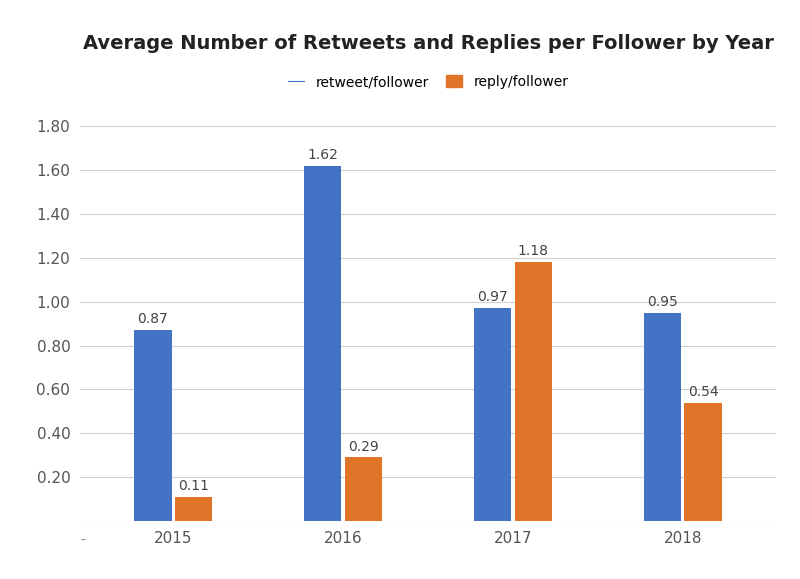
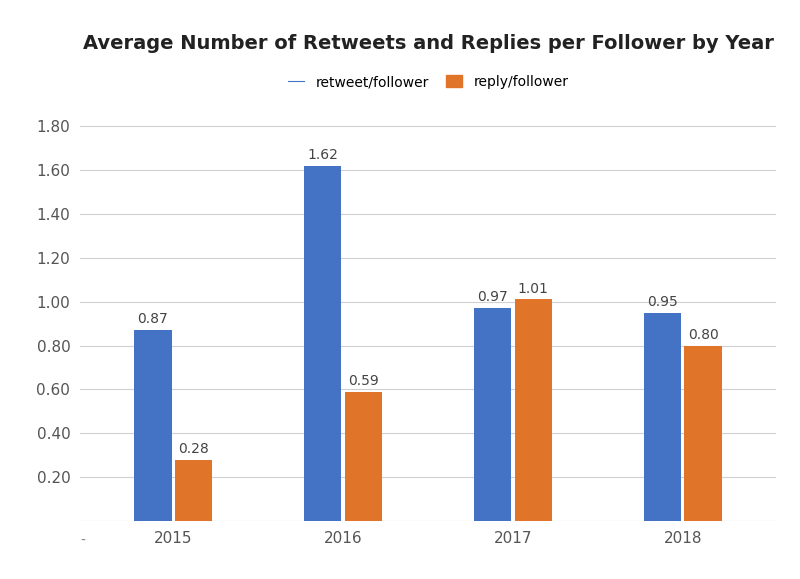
reply/follower/2015: 0.11 -> 0.28
reply/follower/2016: 0.29 -> 0.59
reply/follower/2017: 1.18 -> 1.01
reply/follower/2018: 0.54 -> 0.80
